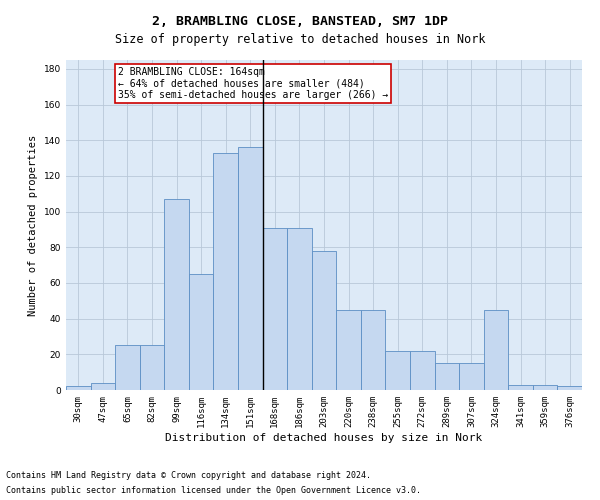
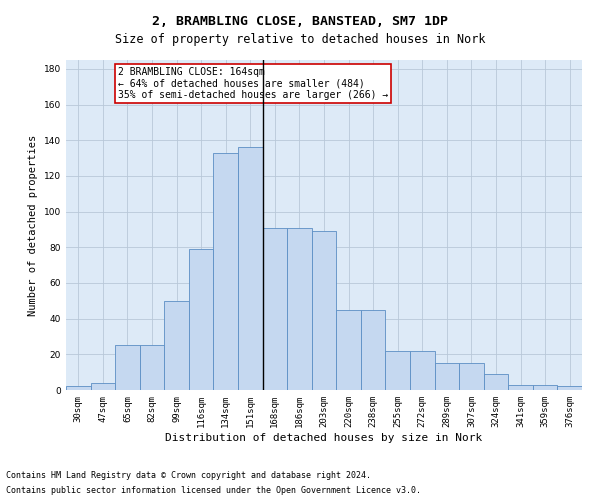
99sqm: 107 -> 50
116sqm: 65 -> 79
203sqm: 78 -> 89
324sqm: 45 -> 9
